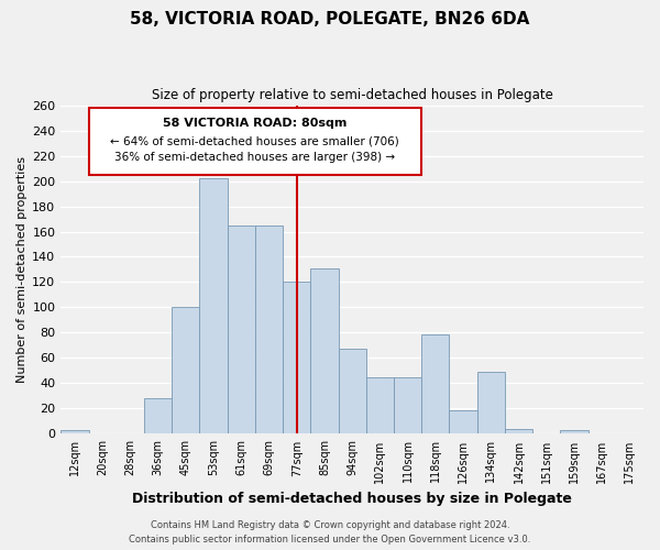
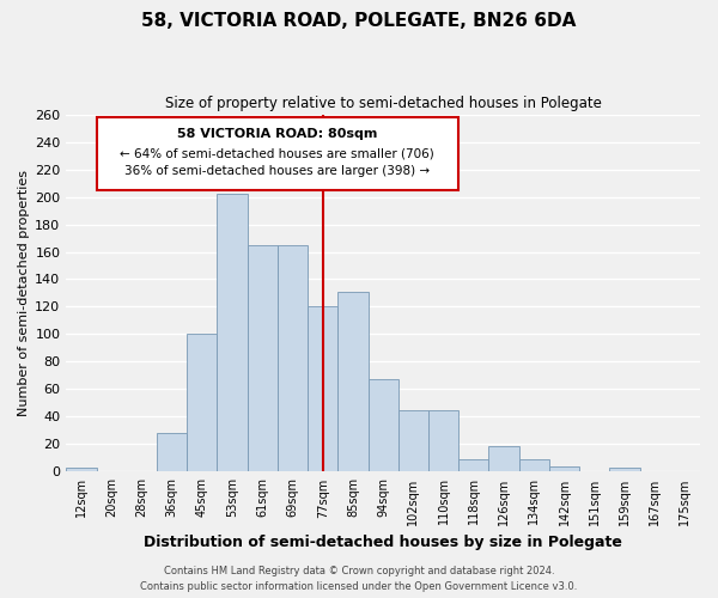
118sqm: 79 -> 9
134sqm: 49 -> 9
